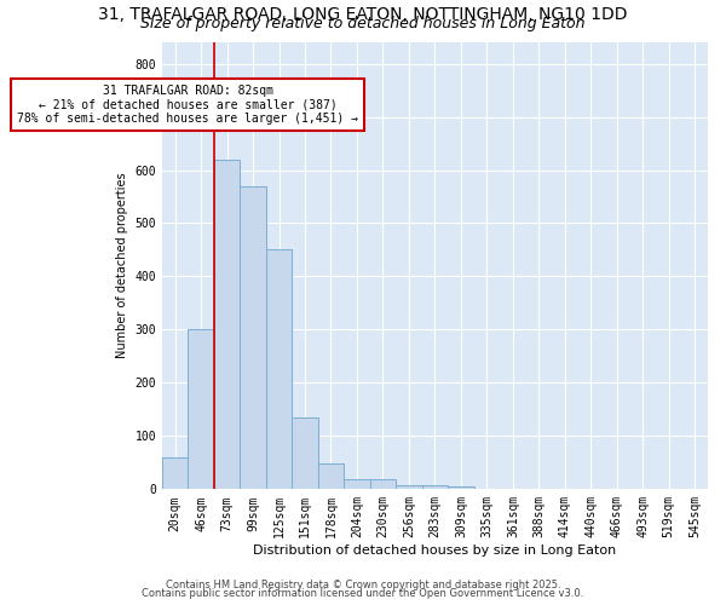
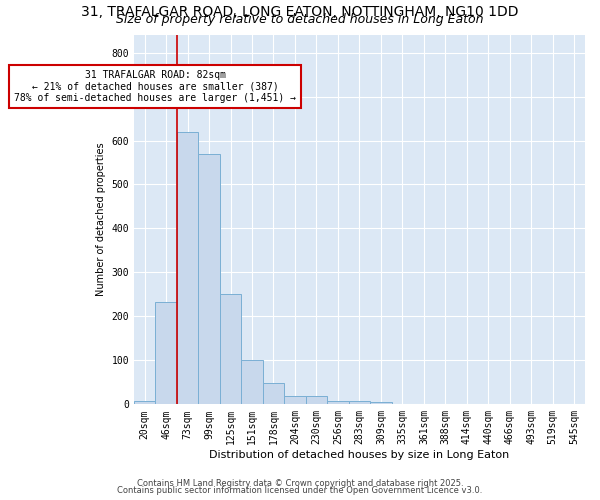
20sqm: 60 -> 8
46sqm: 300 -> 233
125sqm: 450 -> 252
151sqm: 135 -> 100
